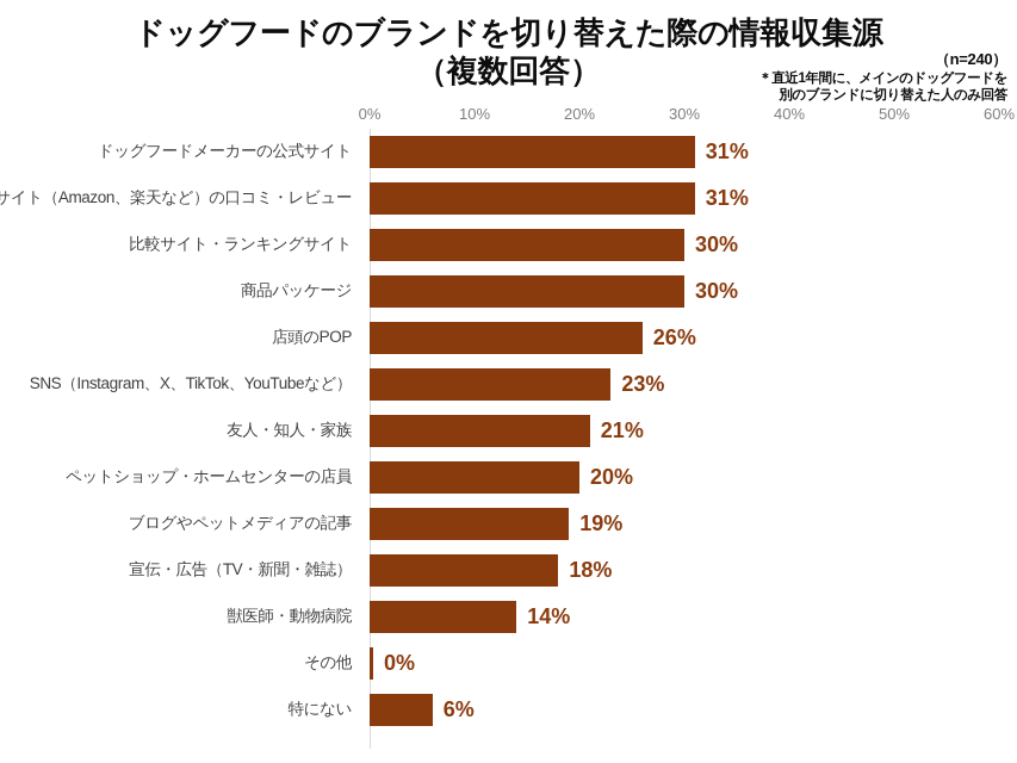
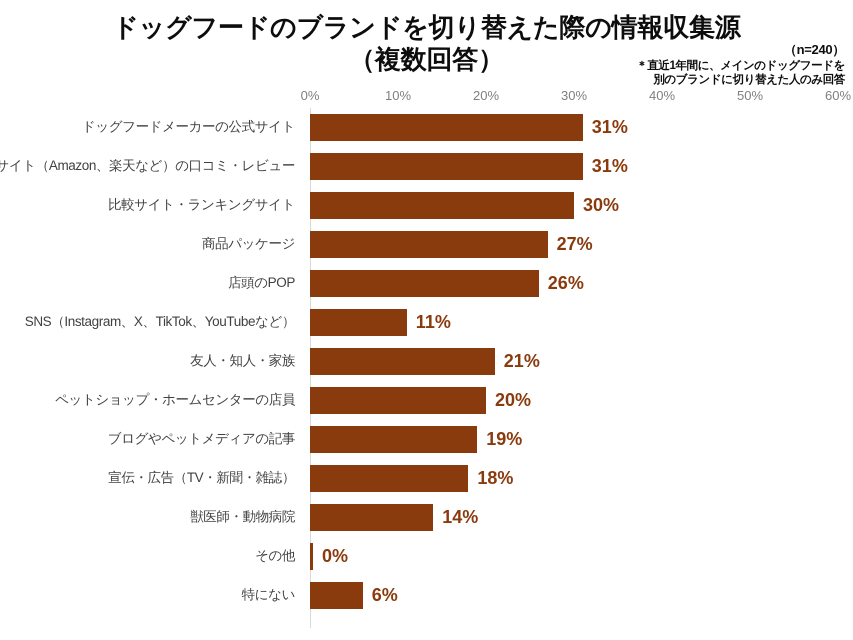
商品パッケージ: 30% -> 27%
SNS（Instagram、X、TikTok、YouTubeなど）: 23% -> 11%
